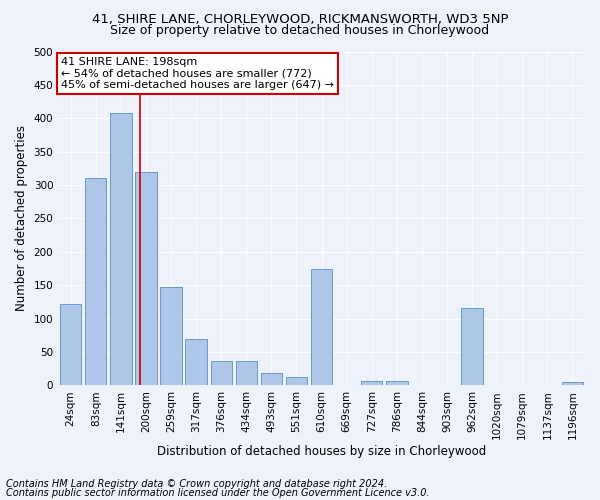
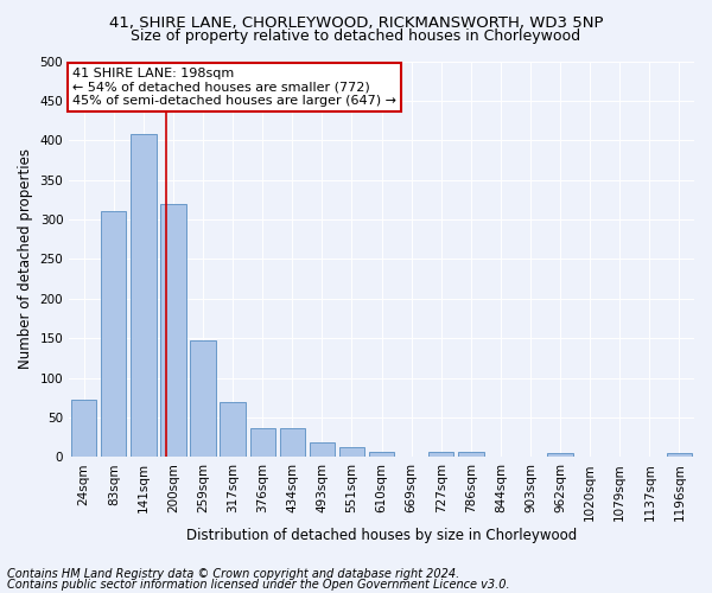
24sqm: 122 -> 72
610sqm: 174 -> 6
962sqm: 116 -> 5
